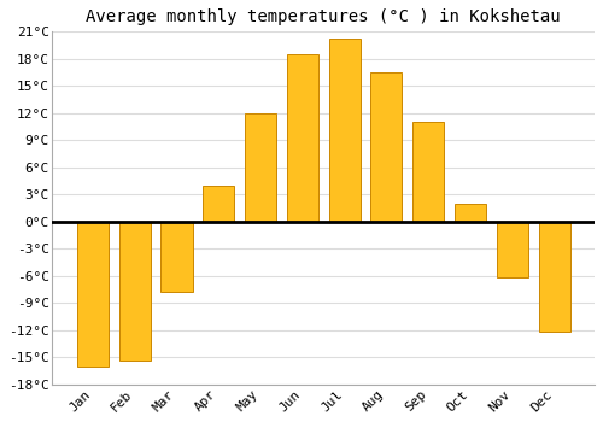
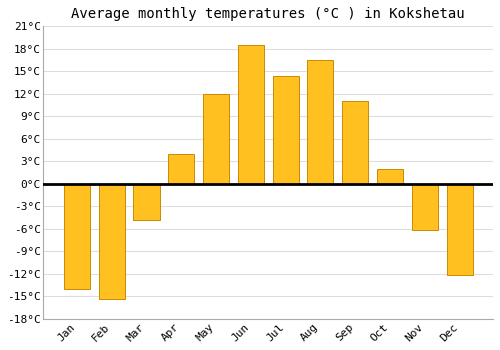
Jan: -16.0°C -> -14.0°C
Mar: -7.8°C -> -4.8°C
Jul: 20.2°C -> 14.4°C
